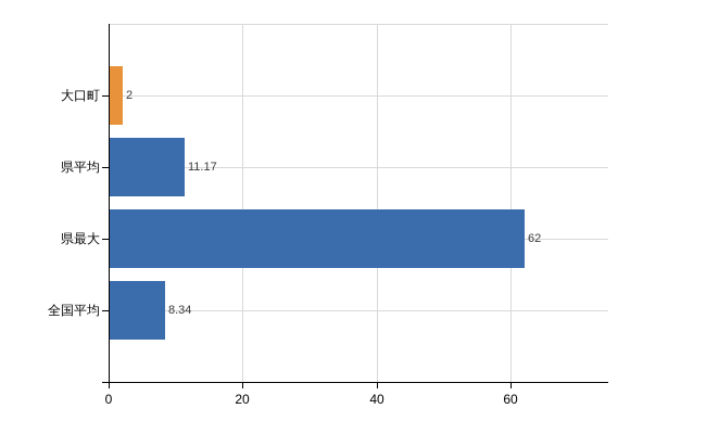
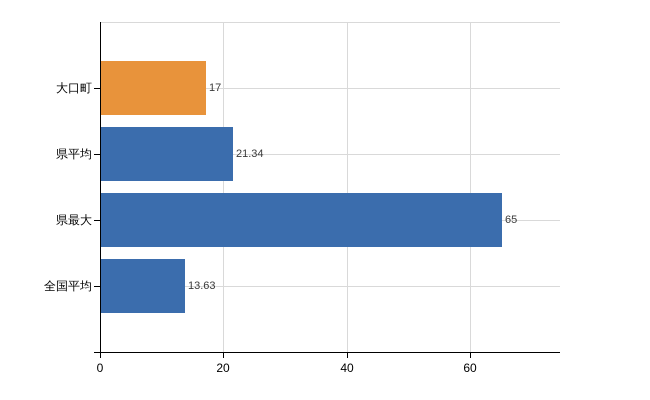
大口町: 2 -> 17
県平均: 11.17 -> 21.34
県最大: 62 -> 65
全国平均: 8.34 -> 13.63
